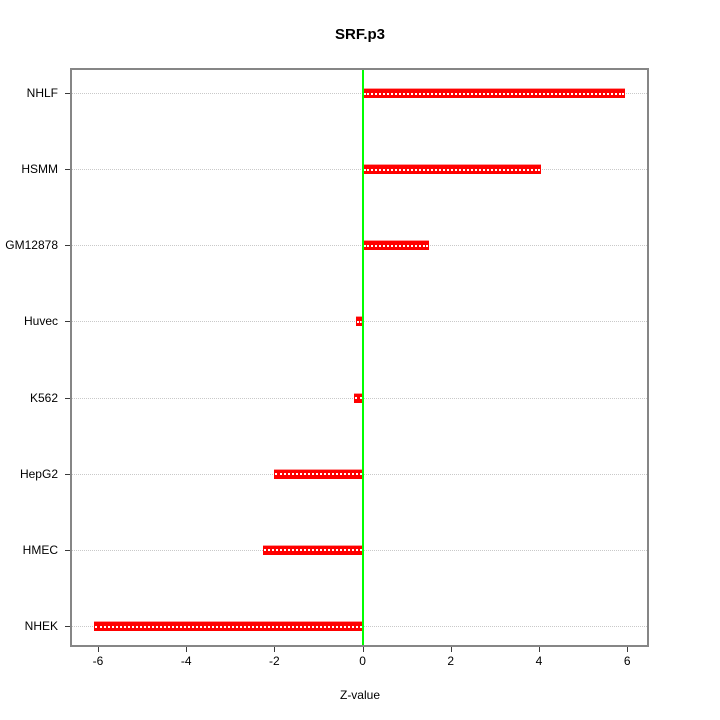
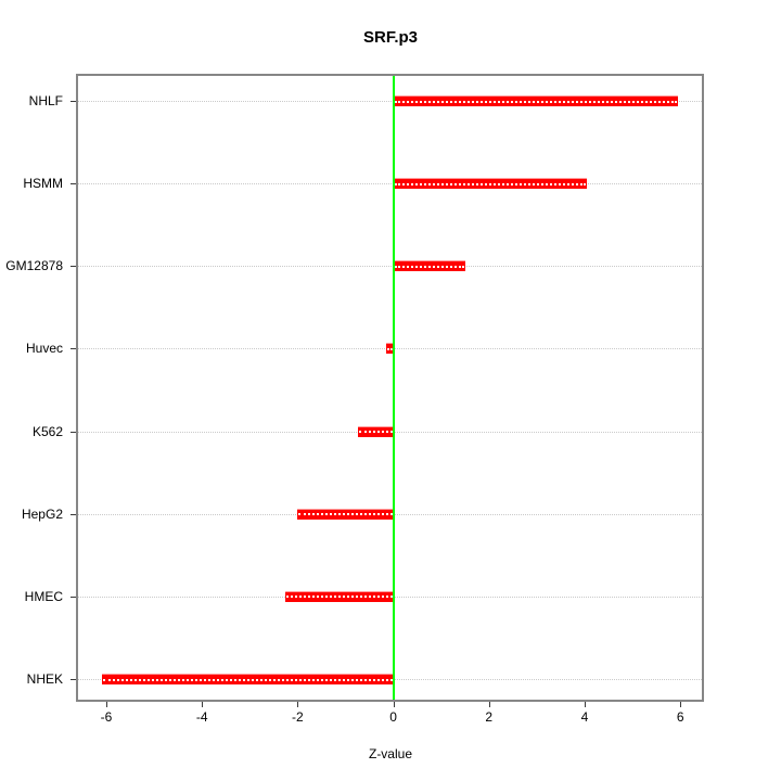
K562: -0.2 -> -0.8
